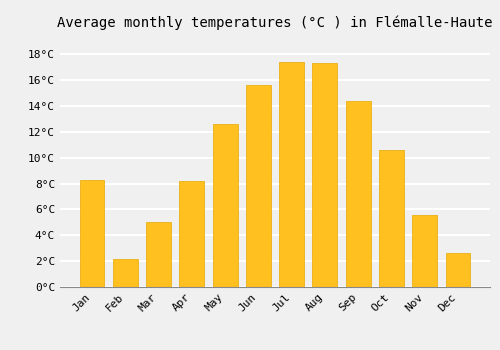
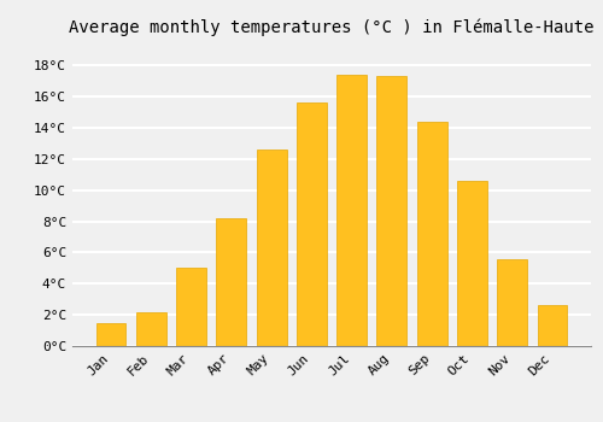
Jan: 8.3°C -> 1.5°C
